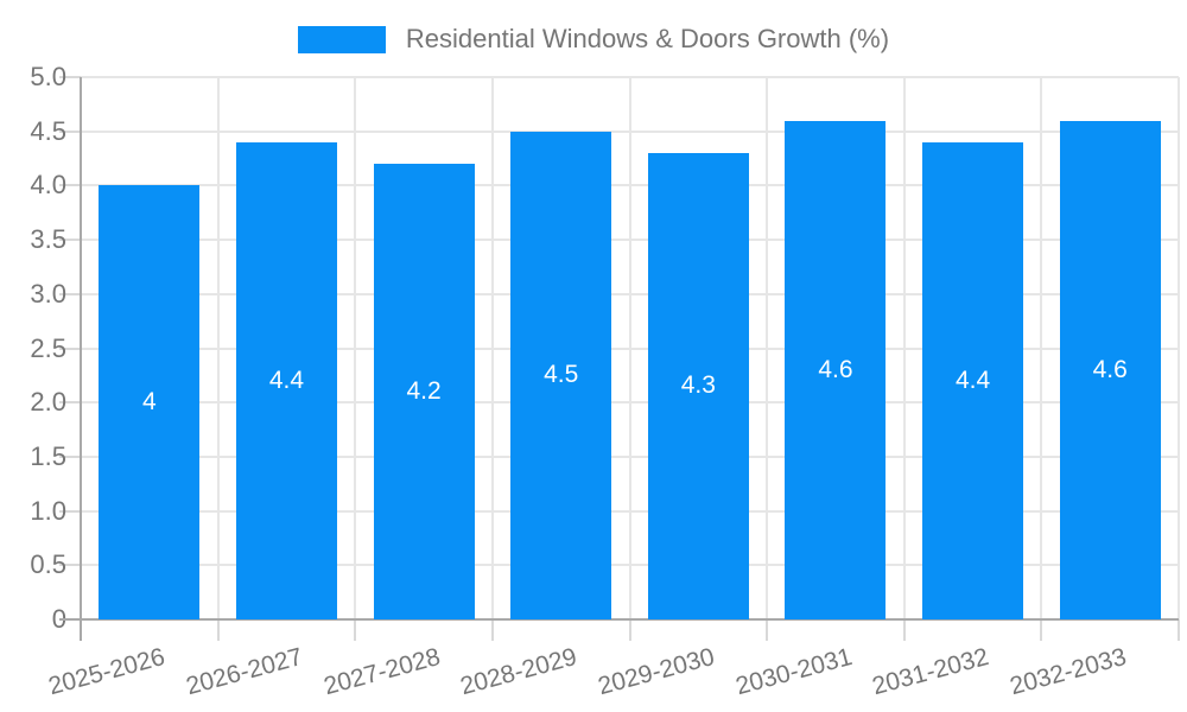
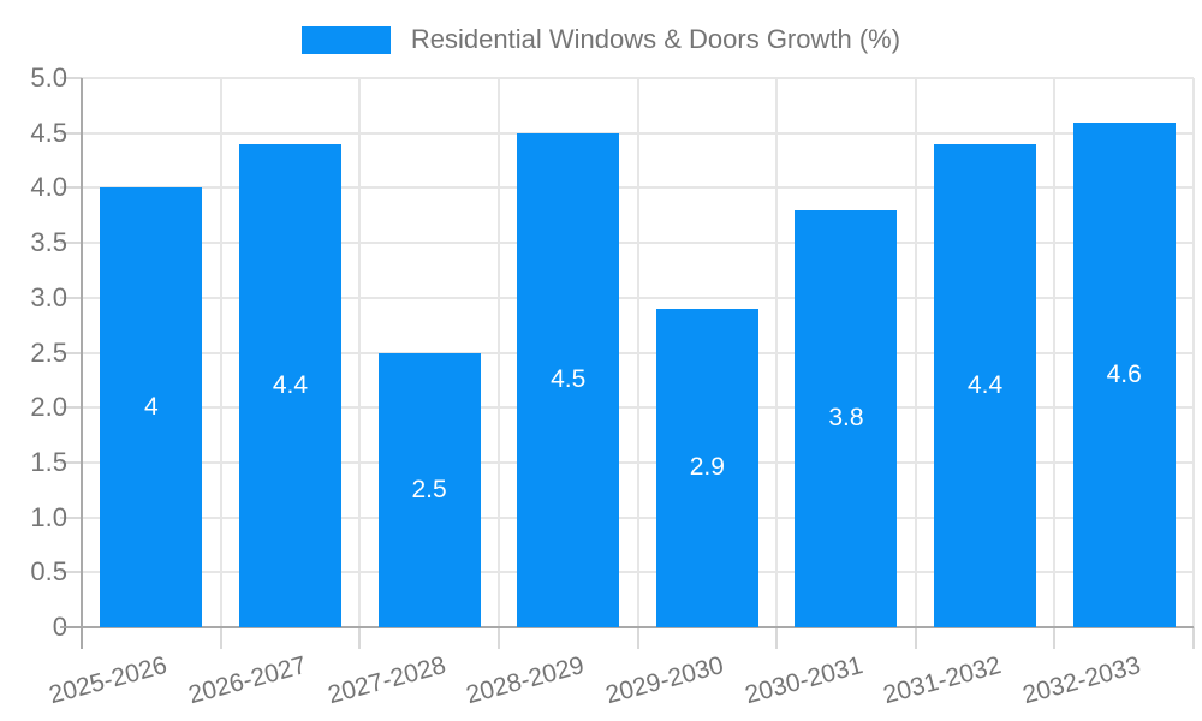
2027-2028: 4.2 -> 2.5
2029-2030: 4.3 -> 2.9
2030-2031: 4.6 -> 3.8
